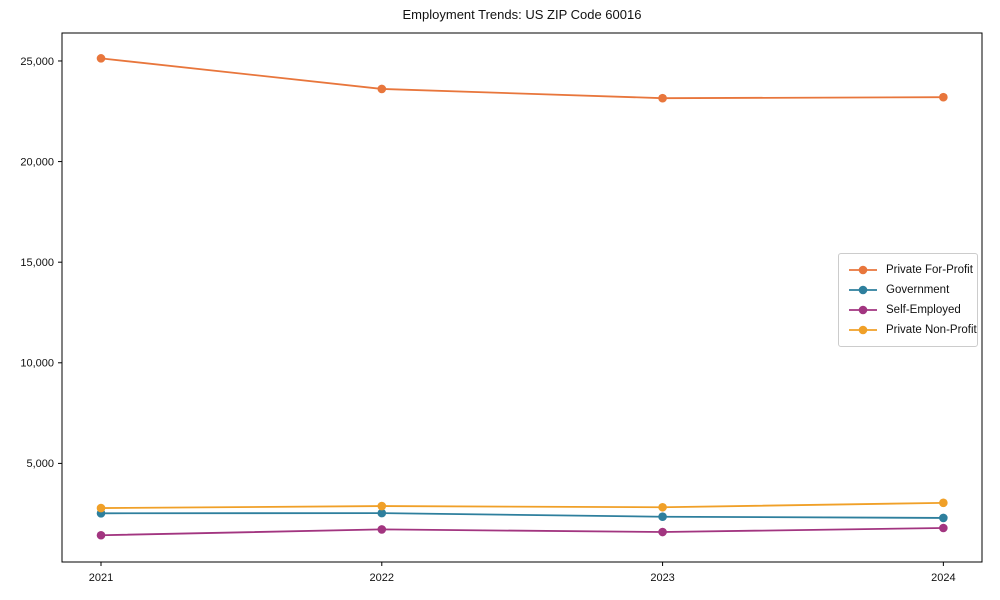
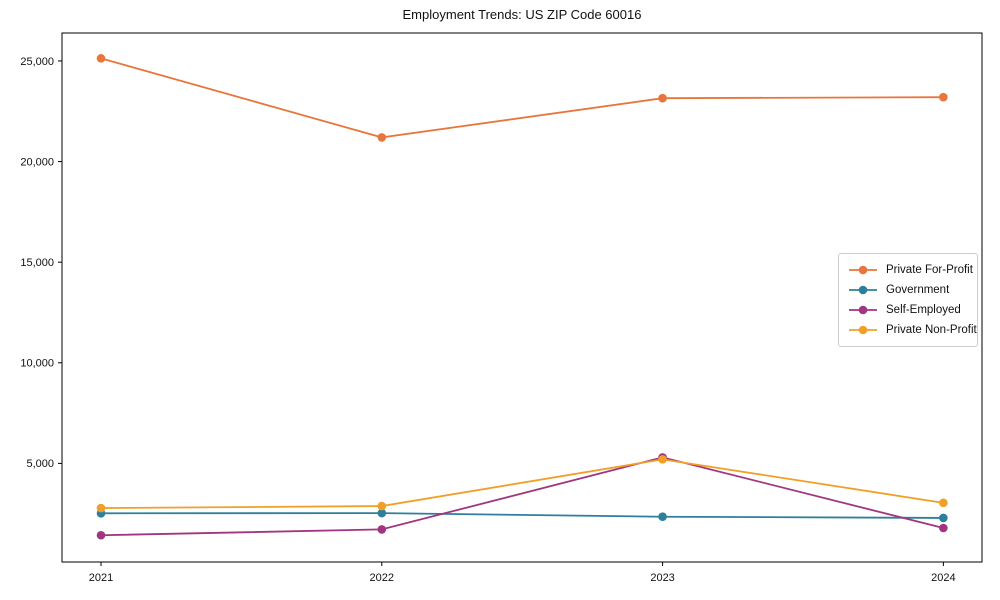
Private For-Profit/2022: 23600 -> 21200
Self-Employed/2023: 1600 -> 5300
Private Non-Profit/2023: 2800 -> 5200
